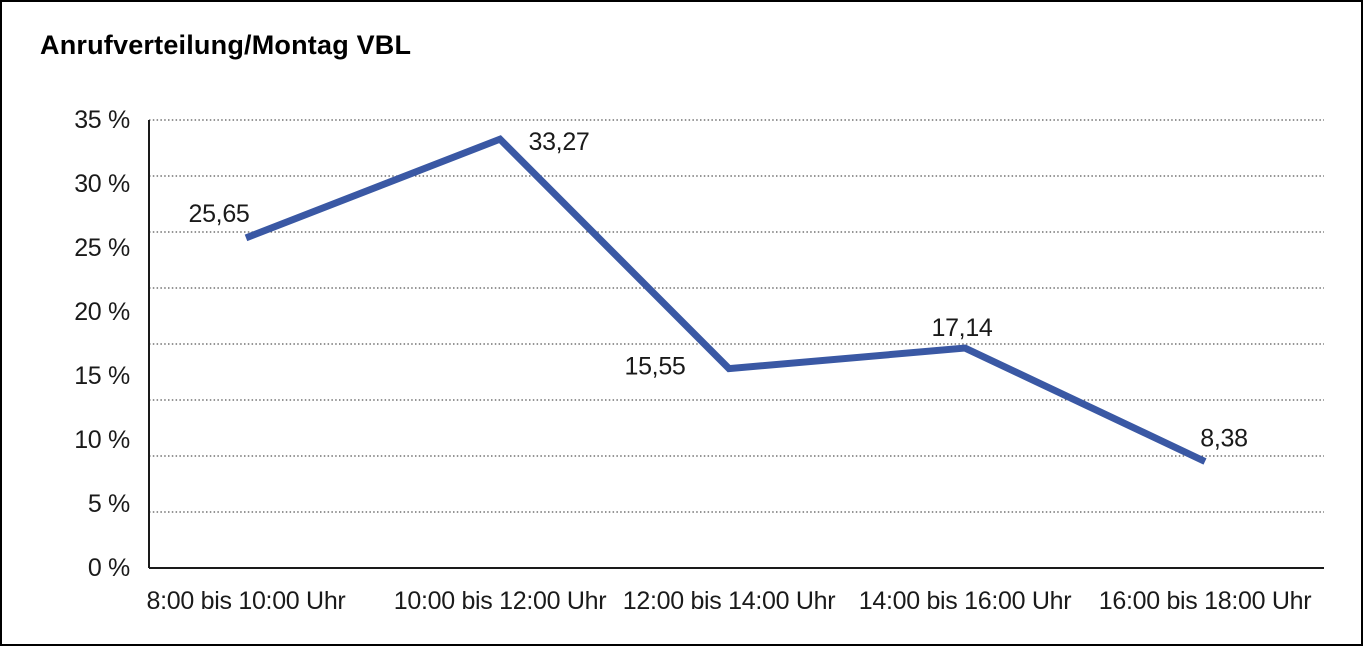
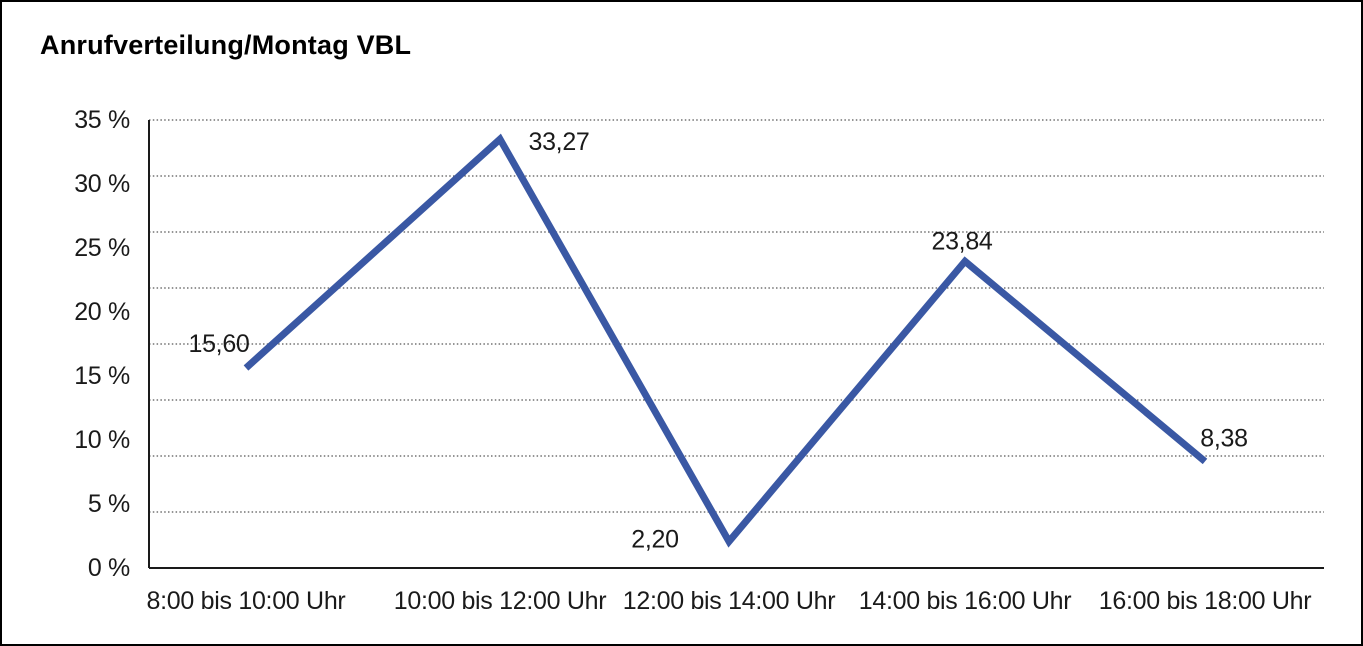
8:00 bis 10:00 Uhr: 25,65 -> 15,60
12:00 bis 14:00 Uhr: 15,55 -> 2,20
14:00 bis 16:00 Uhr: 17,14 -> 23,84
